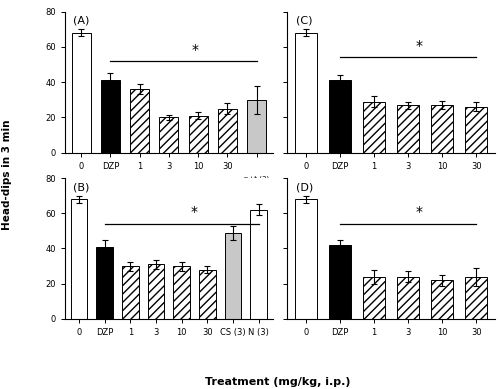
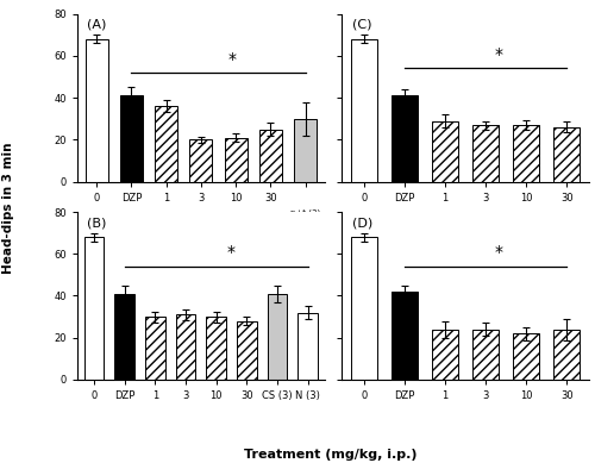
CS (3): 49 -> 41
N (3): 62 -> 32
